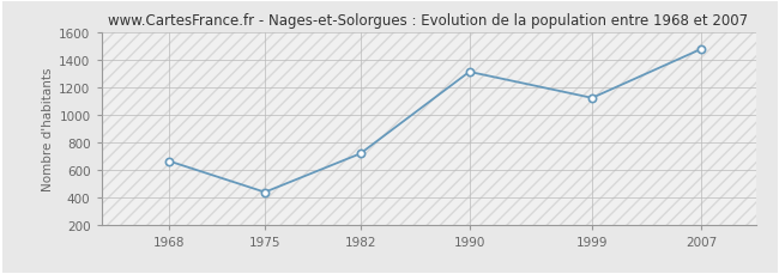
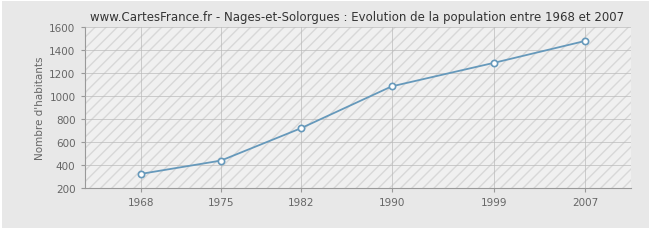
1968: 660 -> 320
1990: 1310 -> 1080
1999: 1120 -> 1280
